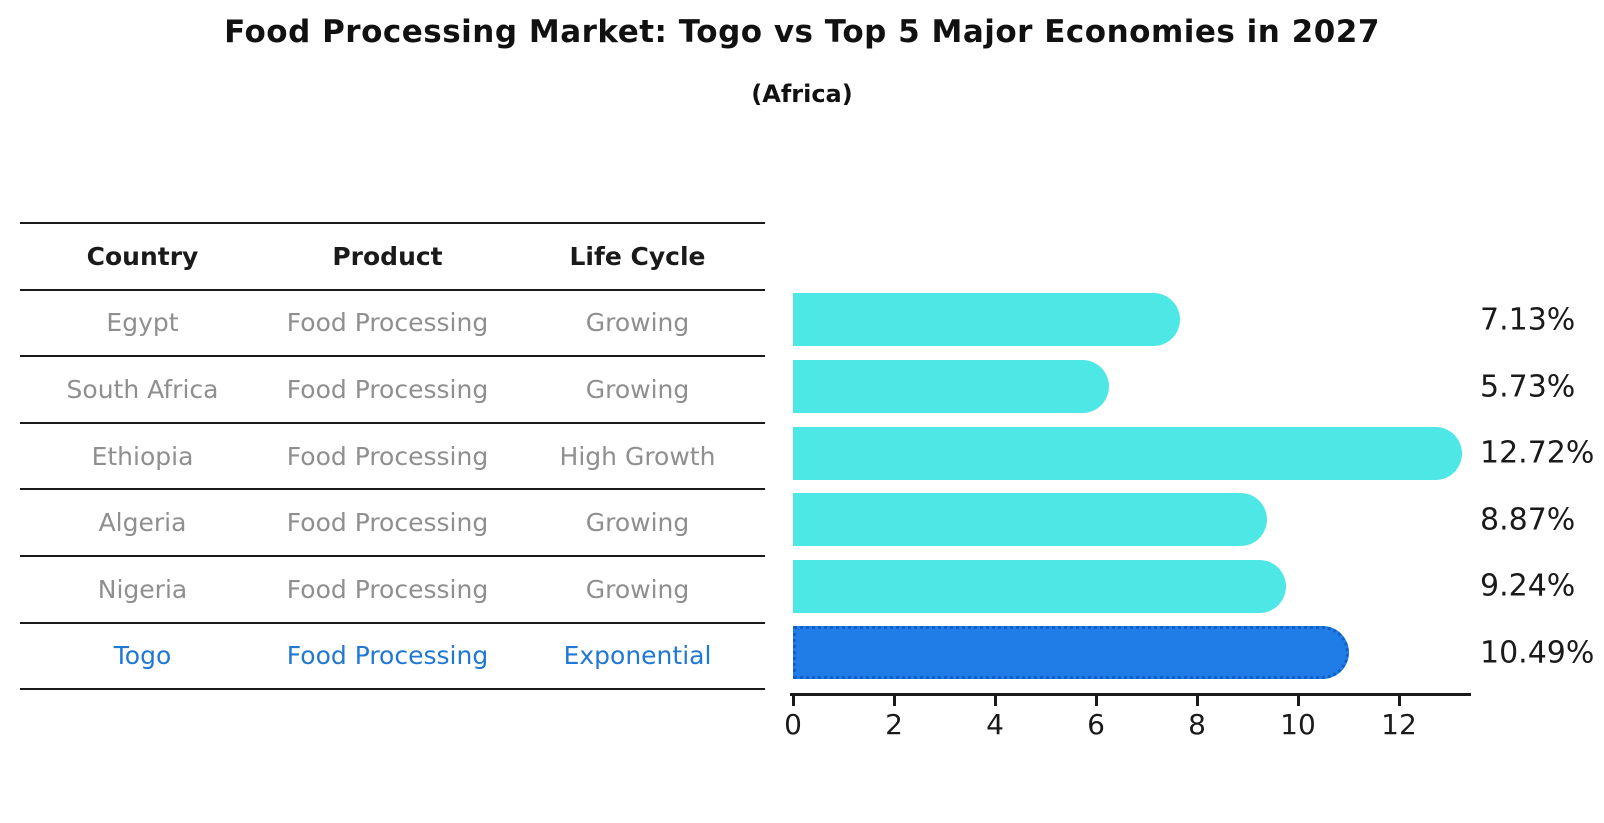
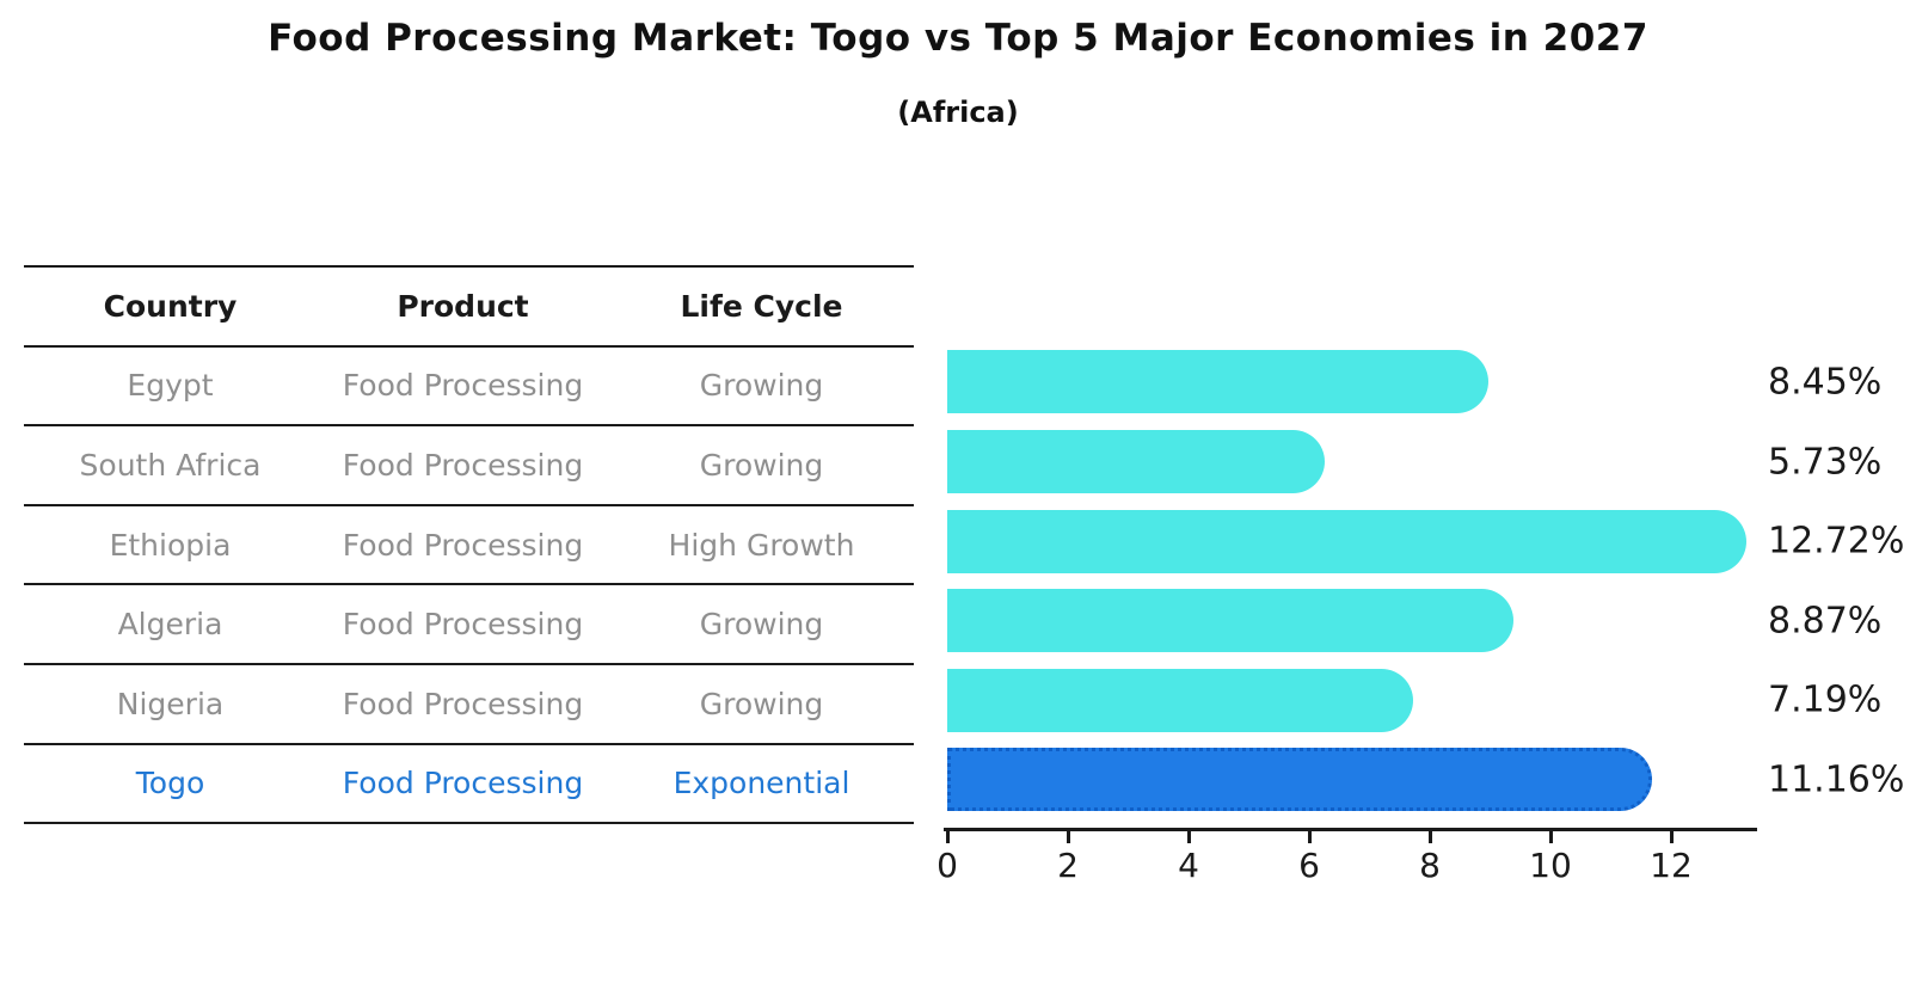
Egypt: 7.13% -> 8.45%
Nigeria: 9.24% -> 7.19%
Togo: 10.49% -> 11.16%
